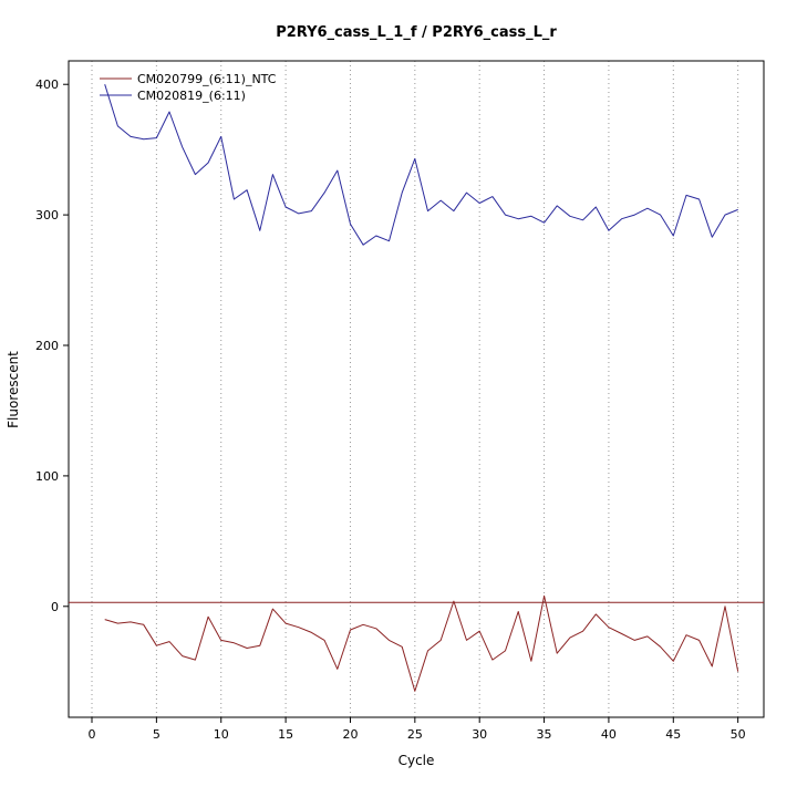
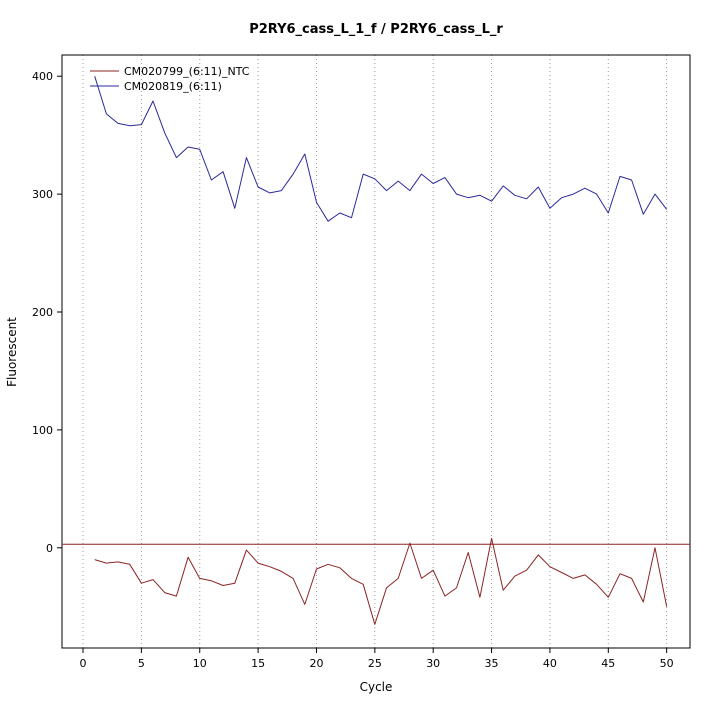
CM020819_(6:11)/10: 360 -> 338
CM020819_(6:11)/25: 343 -> 313
CM020819_(6:11)/50: 304 -> 287
